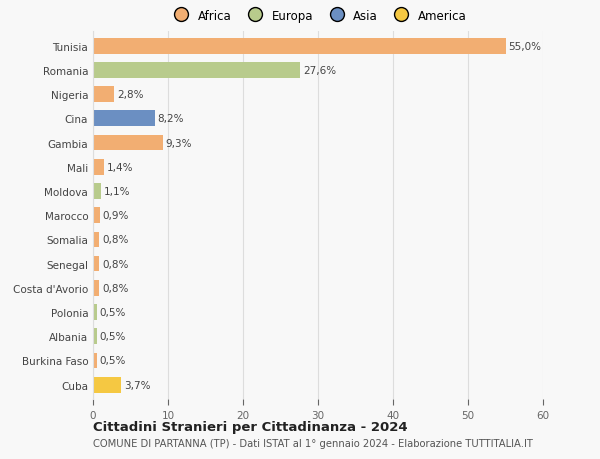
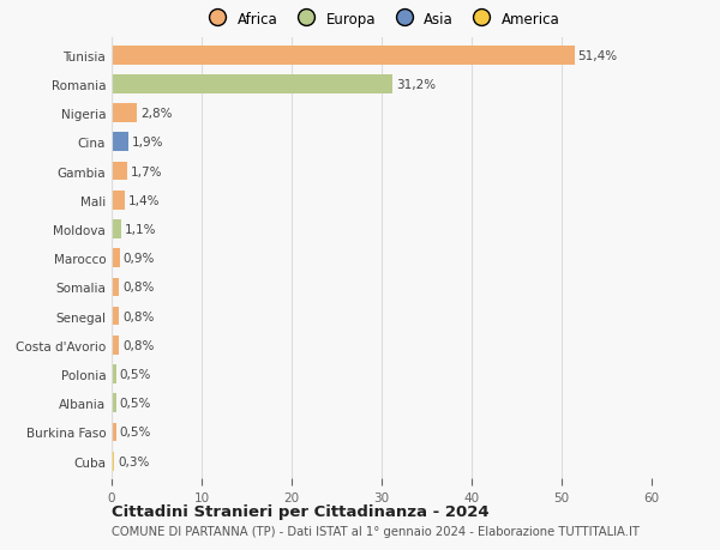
Tunisia: 55,0% -> 51,4%
Romania: 27,6% -> 31,2%
Cina: 8,2% -> 1,9%
Gambia: 9,3% -> 1,7%
Cuba: 3,7% -> 0,3%
